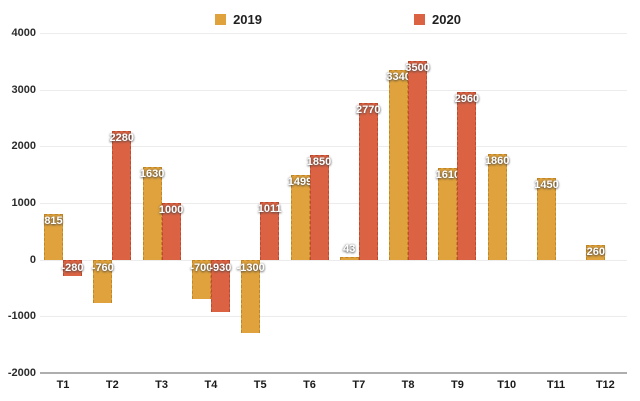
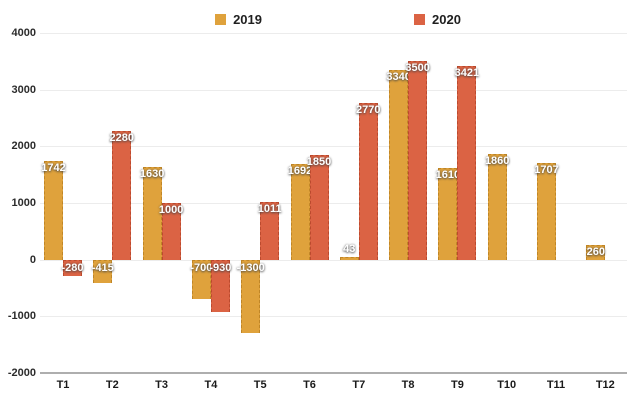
2019/T1: 815 -> 1742
2019/T2: -760 -> -415
2019/T6: 1499 -> 1692
2020/T9: 2960 -> 3421
2019/T11: 1450 -> 1707
